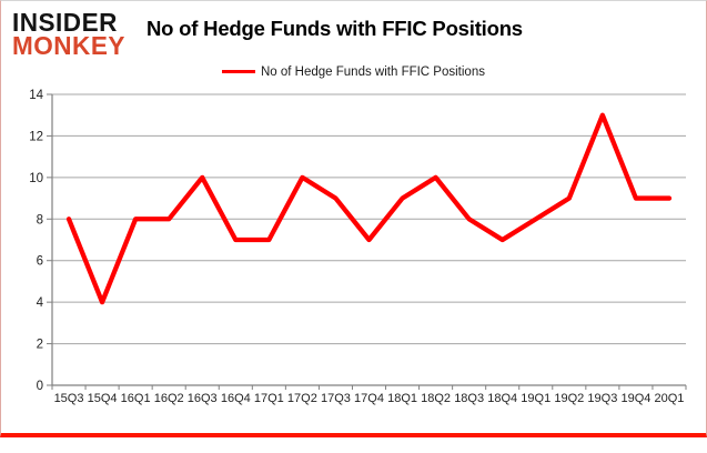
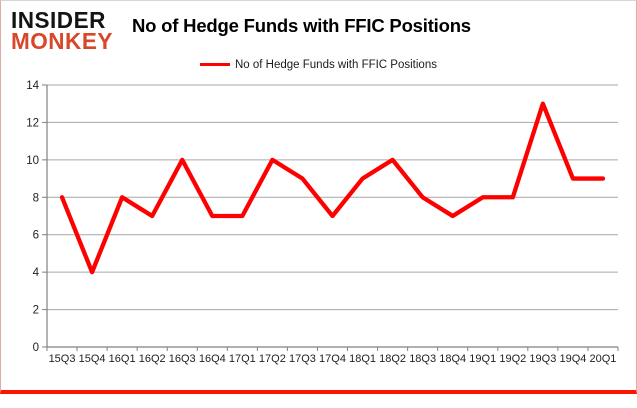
16Q2: 8 -> 7
19Q2: 9 -> 8
